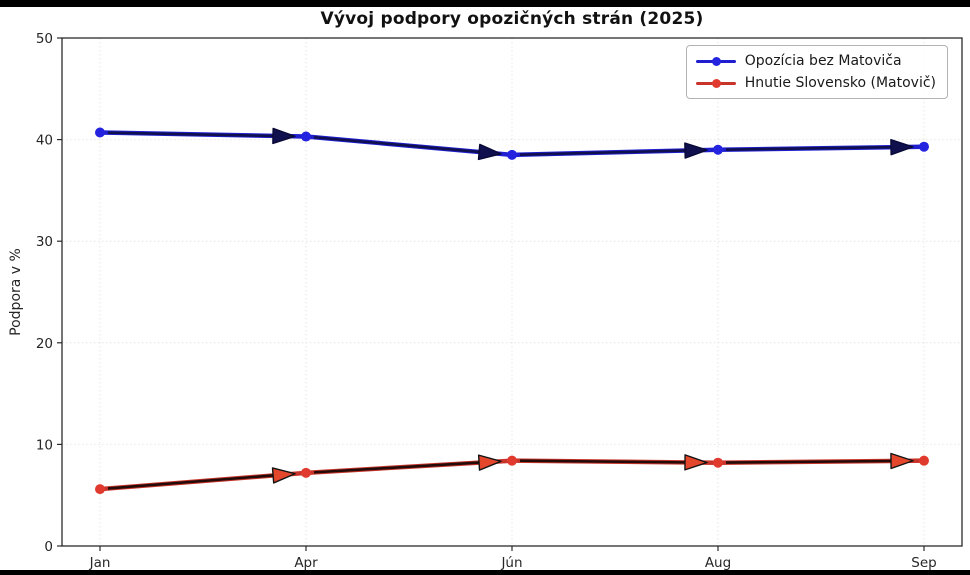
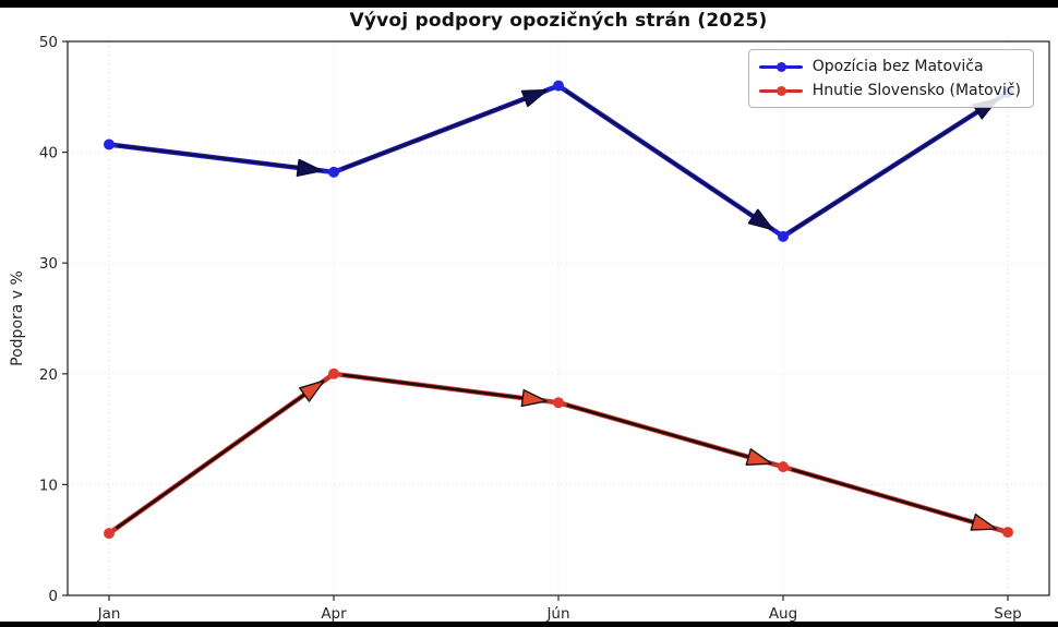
Opozícia bez Matoviča/Apr: 40.3 -> 38.2
Hnutie Slovensko (Matovič)/Apr: 7.2 -> 20.0
Opozícia bez Matoviča/Jún: 38.5 -> 46.0
Hnutie Slovensko (Matovič)/Jún: 8.4 -> 17.4
Opozícia bez Matoviča/Aug: 39.0 -> 32.4
Hnutie Slovensko (Matovič)/Aug: 8.2 -> 11.6
Opozícia bez Matoviča/Sep: 39.3 -> 45.4
Hnutie Slovensko (Matovič)/Sep: 8.4 -> 5.7
